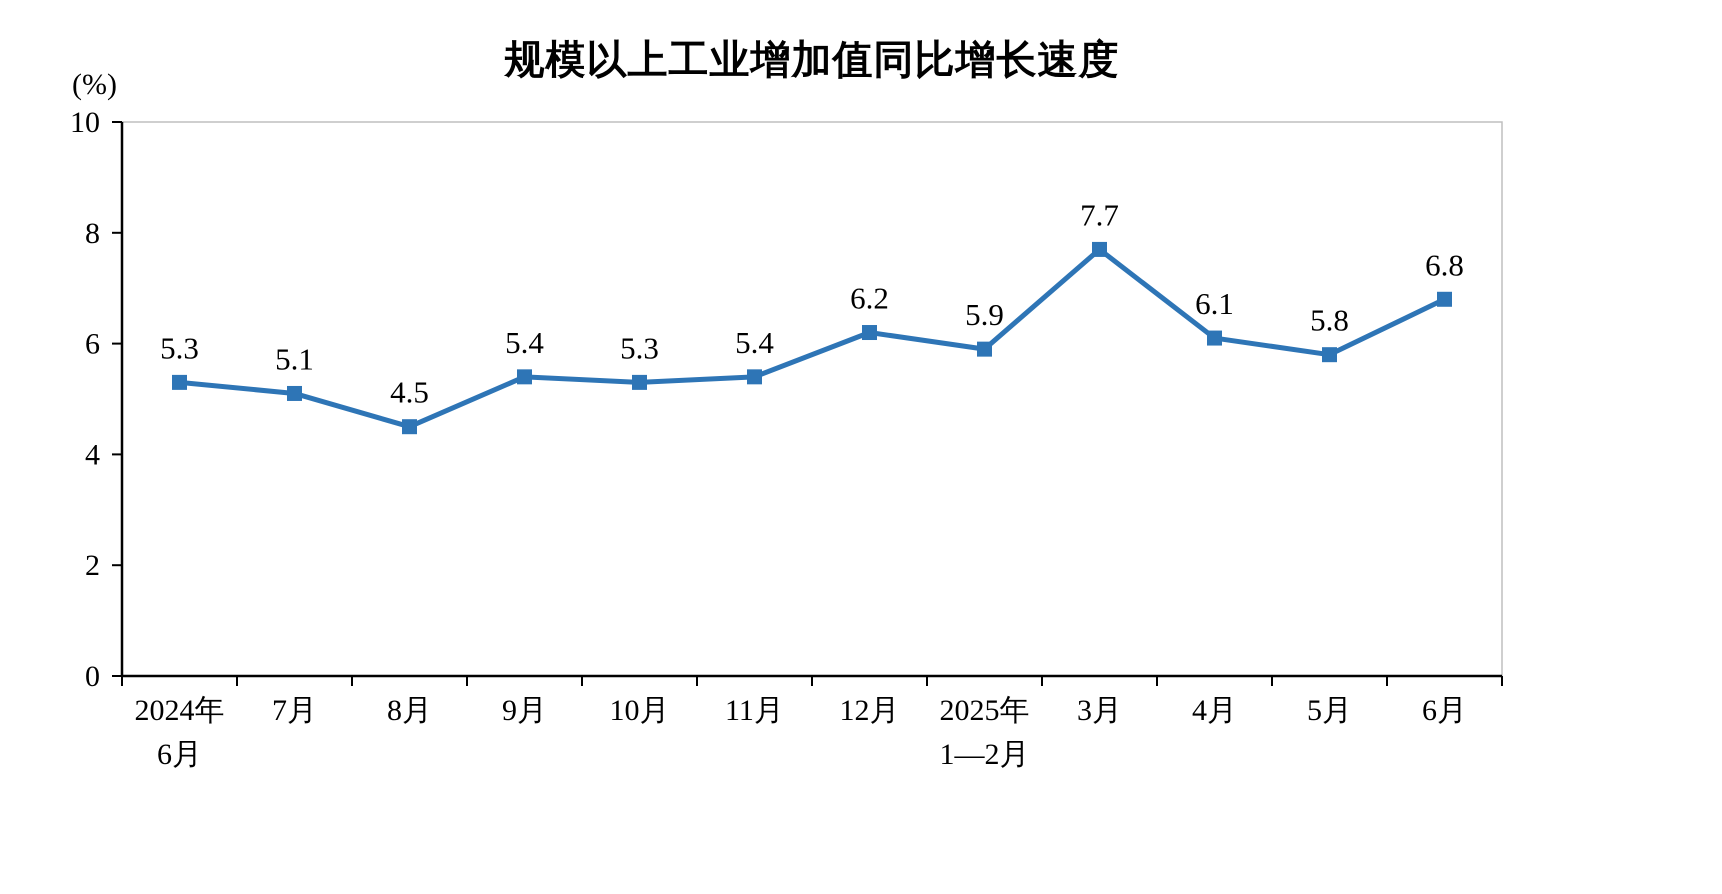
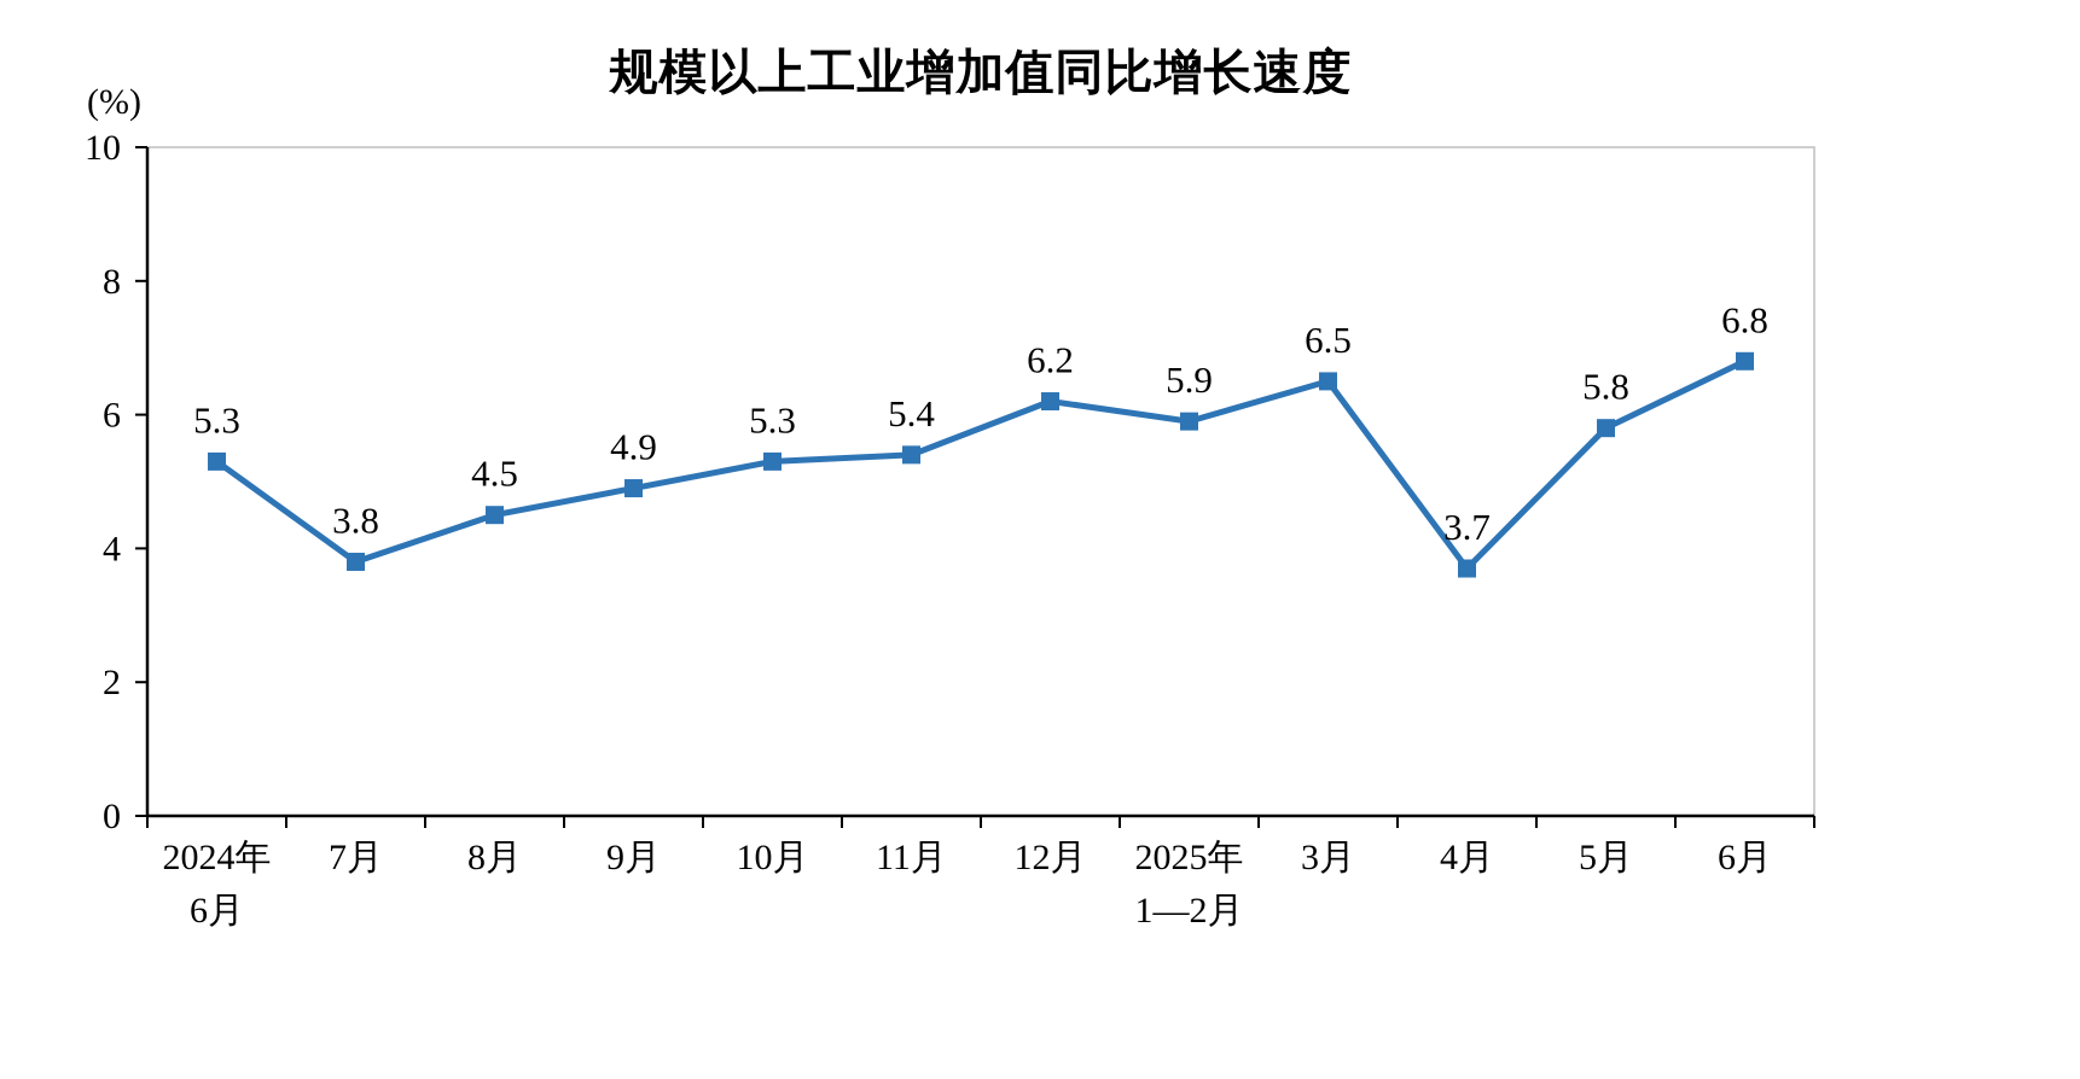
7月: 5.1 -> 3.8
9月: 5.4 -> 4.9
3月: 7.7 -> 6.5
4月: 6.1 -> 3.7
